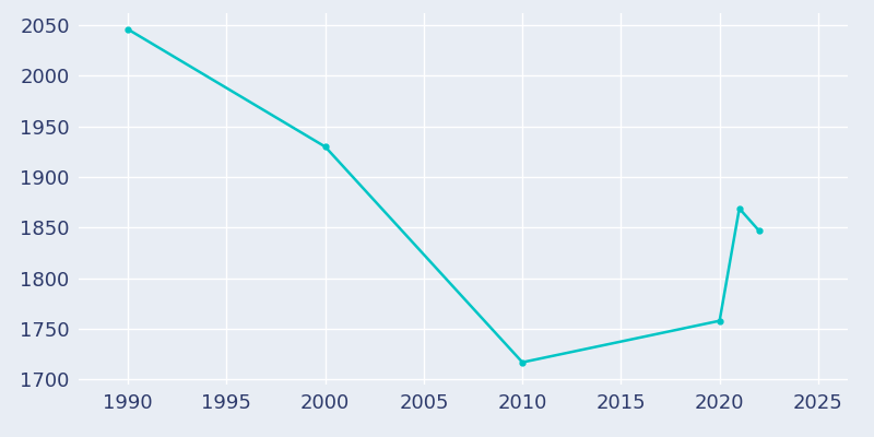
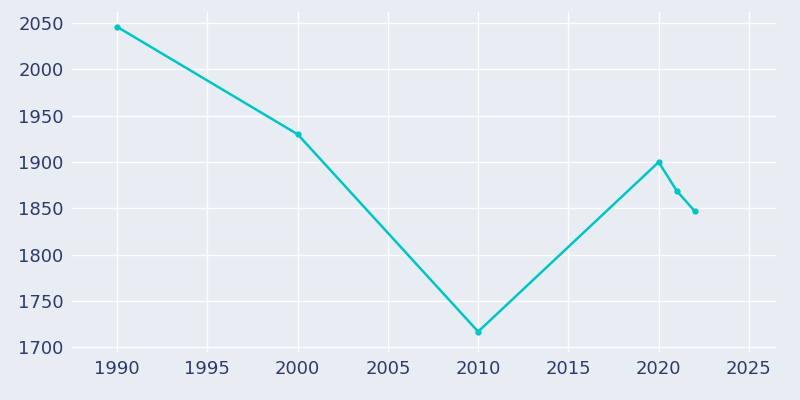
2020: 1758 -> 1900
